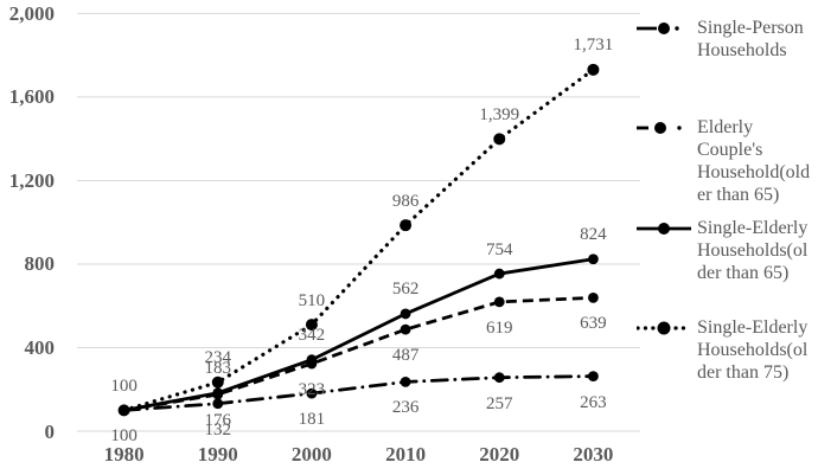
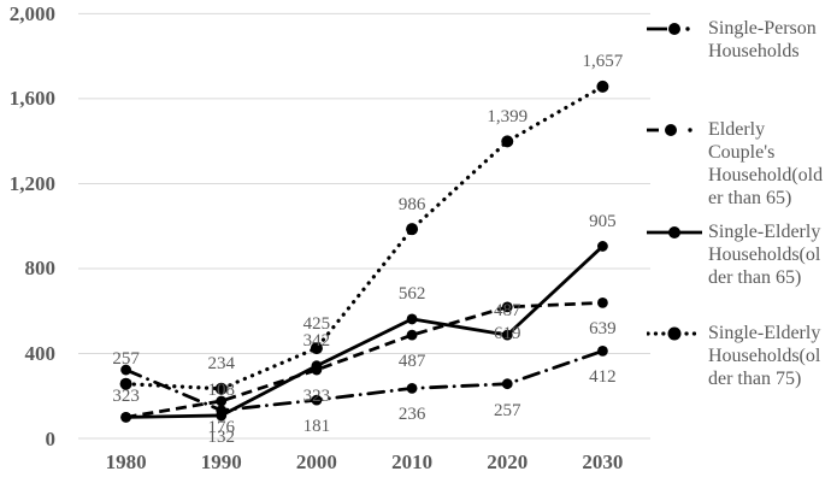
Single-Person Households/1980: 100 -> 323
Single-Elderly Households(older than 75)/1980: 100 -> 257
Single-Elderly Households(older than 65)/1990: 183 -> 108
Single-Elderly Households(older than 75)/2000: 510 -> 425
Single-Elderly Households(older than 65)/2020: 754 -> 487
Single-Person Households/2030: 263 -> 412
Single-Elderly Households(older than 65)/2030: 824 -> 905
Single-Elderly Households(older than 75)/2030: 1,731 -> 1,657
